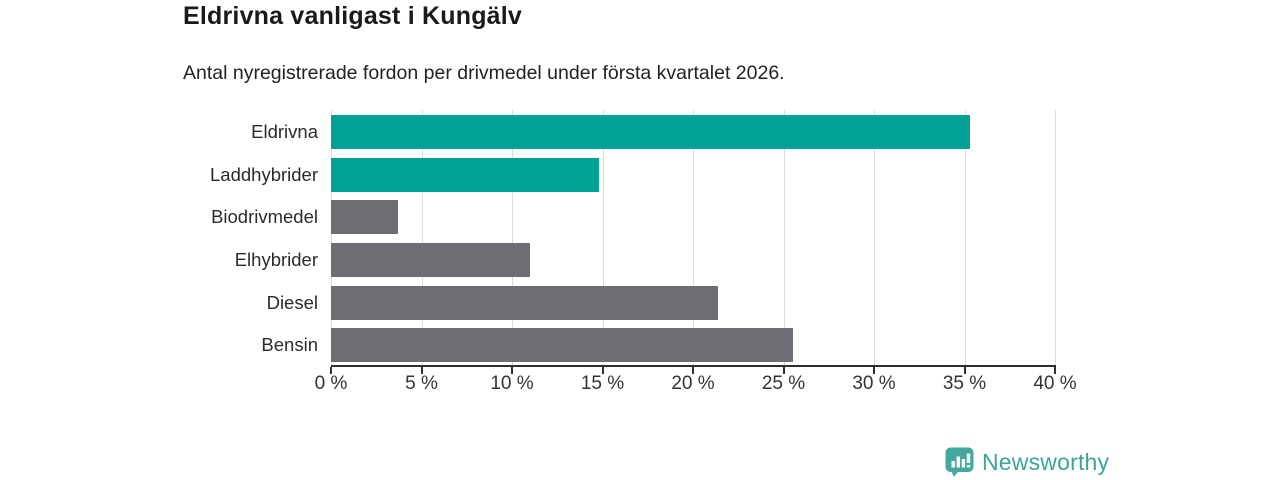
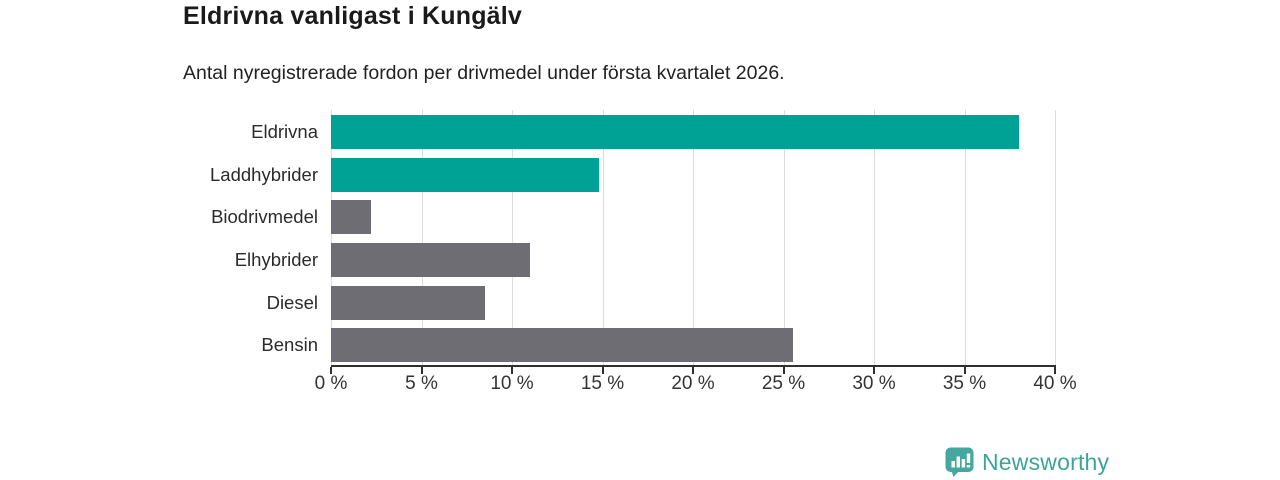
Eldrivna: 35.3% -> 38.0%
Biodrivmedel: 3.7% -> 2.2%
Diesel: 21.4% -> 8.5%
